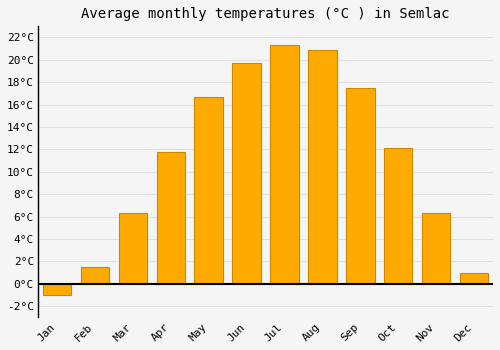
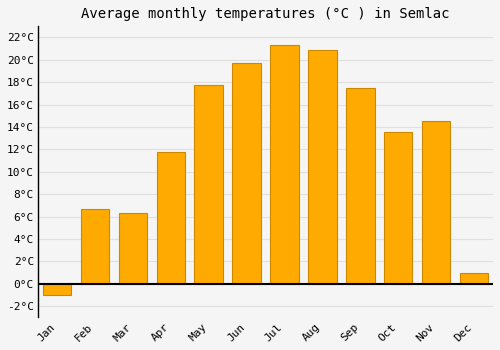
Feb: 1.5°C -> 6.7°C
May: 16.7°C -> 17.8°C
Oct: 12.1°C -> 13.6°C
Nov: 6.3°C -> 14.5°C
